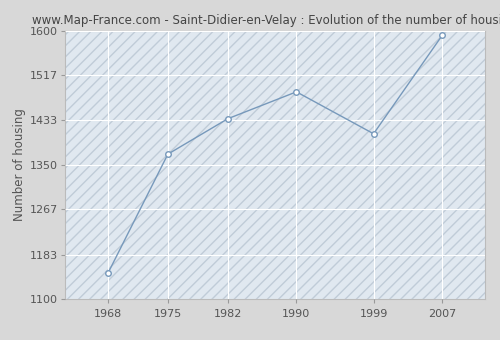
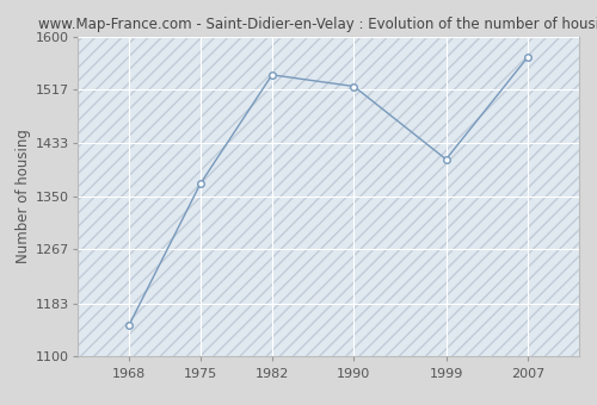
1982: 1436 -> 1540
1990: 1486 -> 1522
2007: 1591 -> 1568
